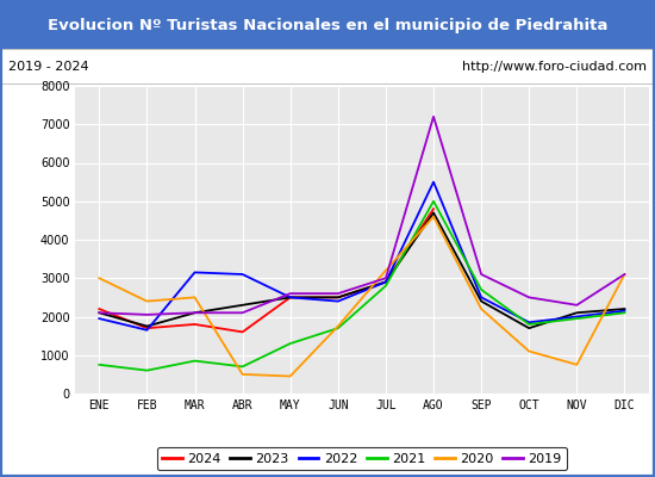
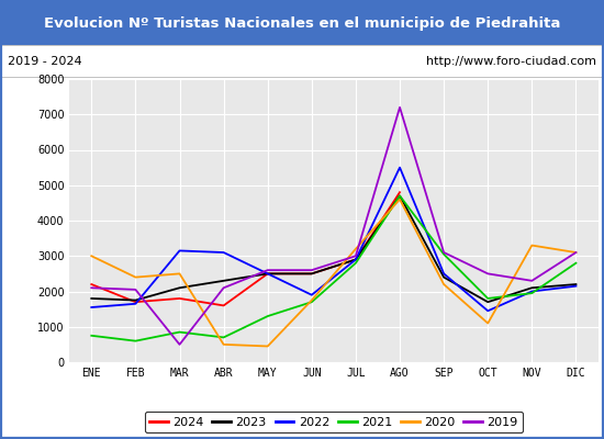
2023/ENE: 2100 -> 1800
2022/ENE: 1950 -> 1550
2019/MAR: 2100 -> 500
2022/JUN: 2400 -> 1900
2021/AGO: 5000 -> 4700
2021/SEP: 2700 -> 3050
2022/OCT: 1850 -> 1450
2020/NOV: 750 -> 3300
2021/DIC: 2100 -> 2800
